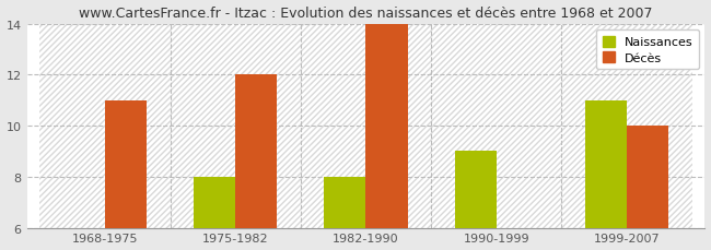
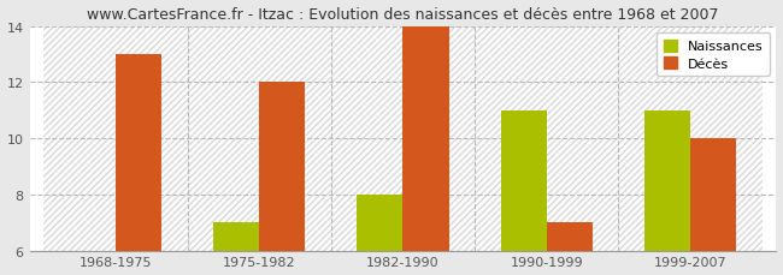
Décès/1968-1975: 11 -> 13
Naissances/1975-1982: 8 -> 7
Naissances/1990-1999: 9 -> 11
Décès/1990-1999: 6 -> 7
